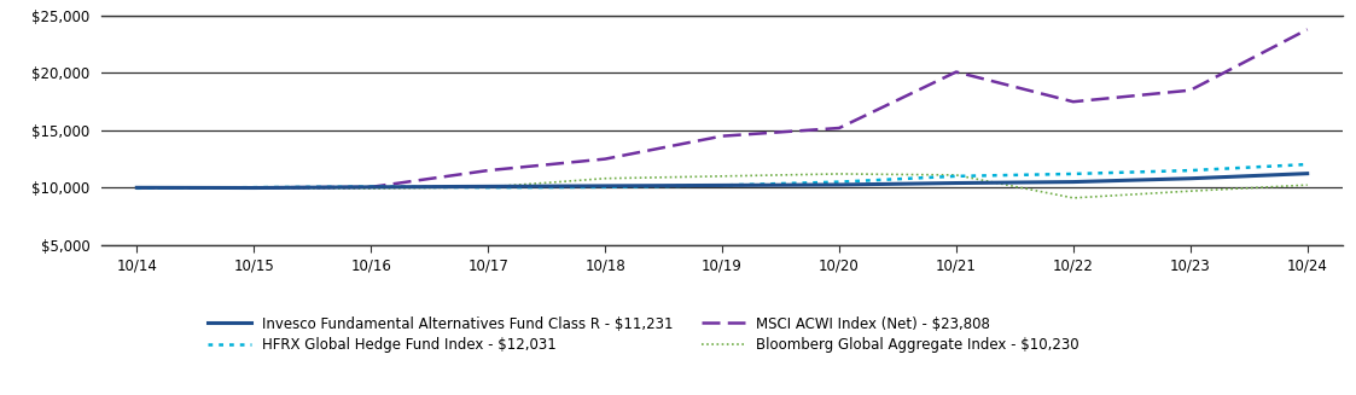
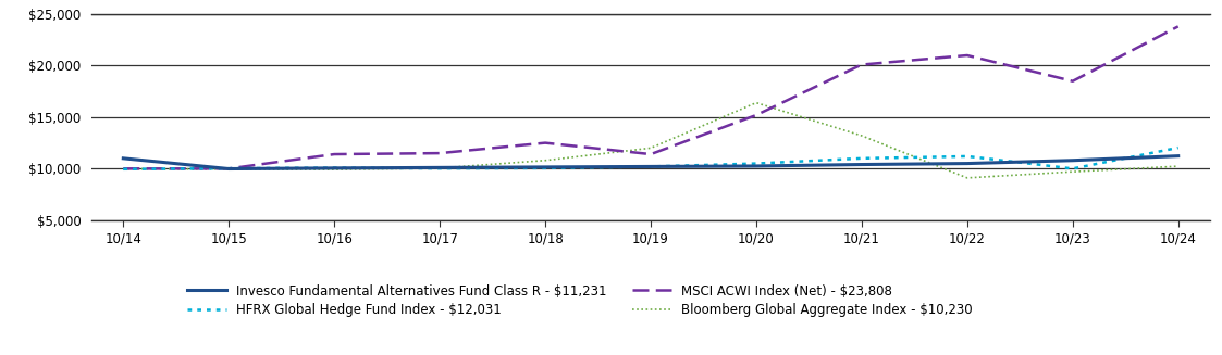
Invesco Fundamental Alternatives Fund Class R - $11,231/10/14: $10,000 -> $11,000
MSCI ACWI Index (Net) - $23,808/10/16: $10,000 -> $11,400
MSCI ACWI Index (Net) - $23,808/10/19: $14,500 -> $11,400
Bloomberg Global Aggregate Index - $10,230/10/19: $11,000 -> $12,000
Bloomberg Global Aggregate Index - $10,230/10/20: $11,200 -> $16,400
Bloomberg Global Aggregate Index - $10,230/10/21: $11,100 -> $13,200
MSCI ACWI Index (Net) - $23,808/10/22: $17,500 -> $21,000
HFRX Global Hedge Fund Index - $12,031/10/23: $11,500 -> $10,000
